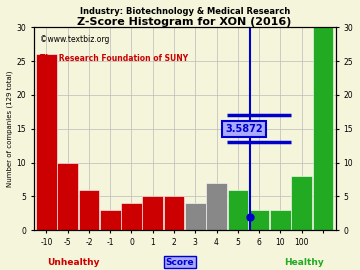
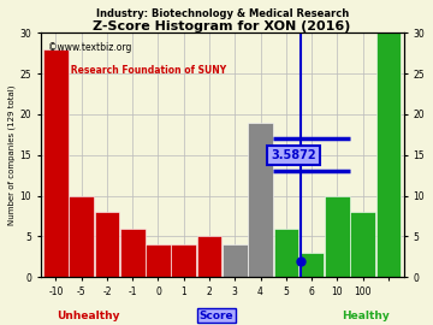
-10: 26 -> 28
-2: 6 -> 8
-1: 3 -> 6
1: 5 -> 4
4: 7 -> 19
10: 3 -> 10
